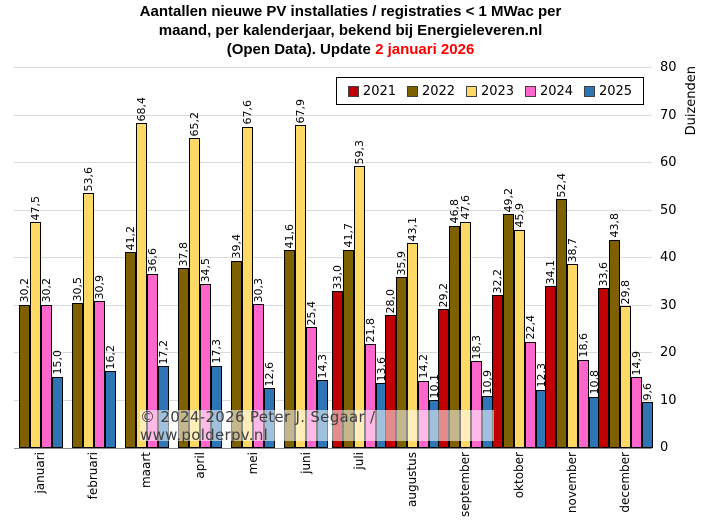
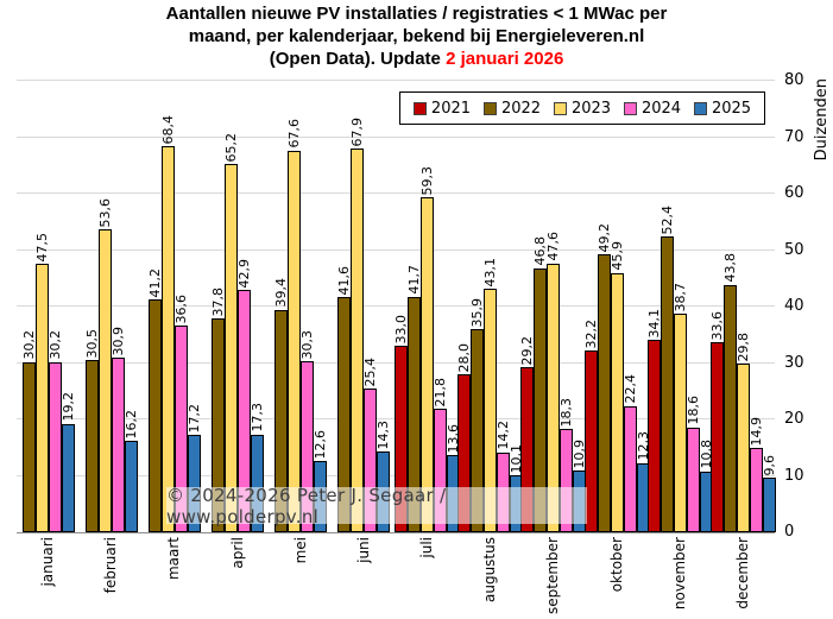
2025/januari: 15,0 -> 19,2
2024/april: 34,5 -> 42,9
